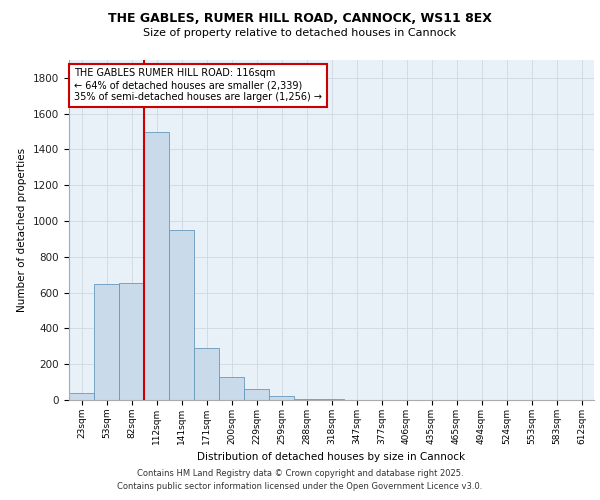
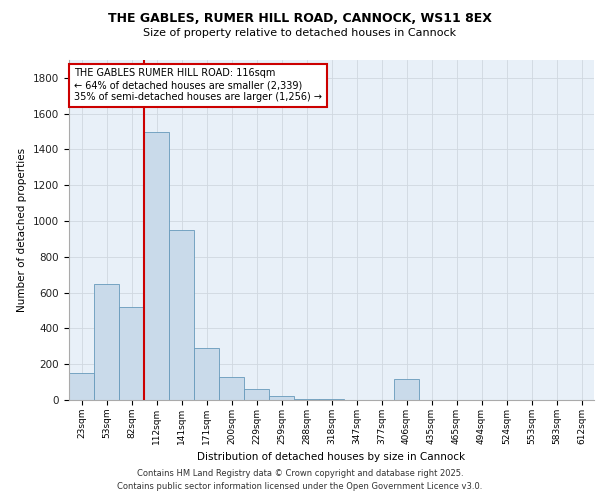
23sqm: 40 -> 150
82sqm: 660 -> 520
406sqm: 0 -> 120
